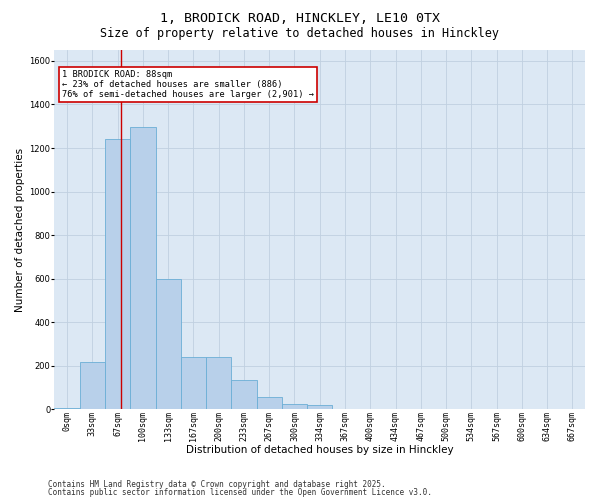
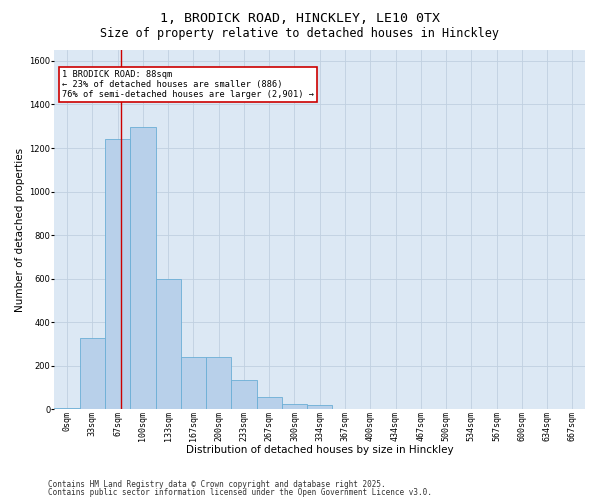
33sqm: 220 -> 330
